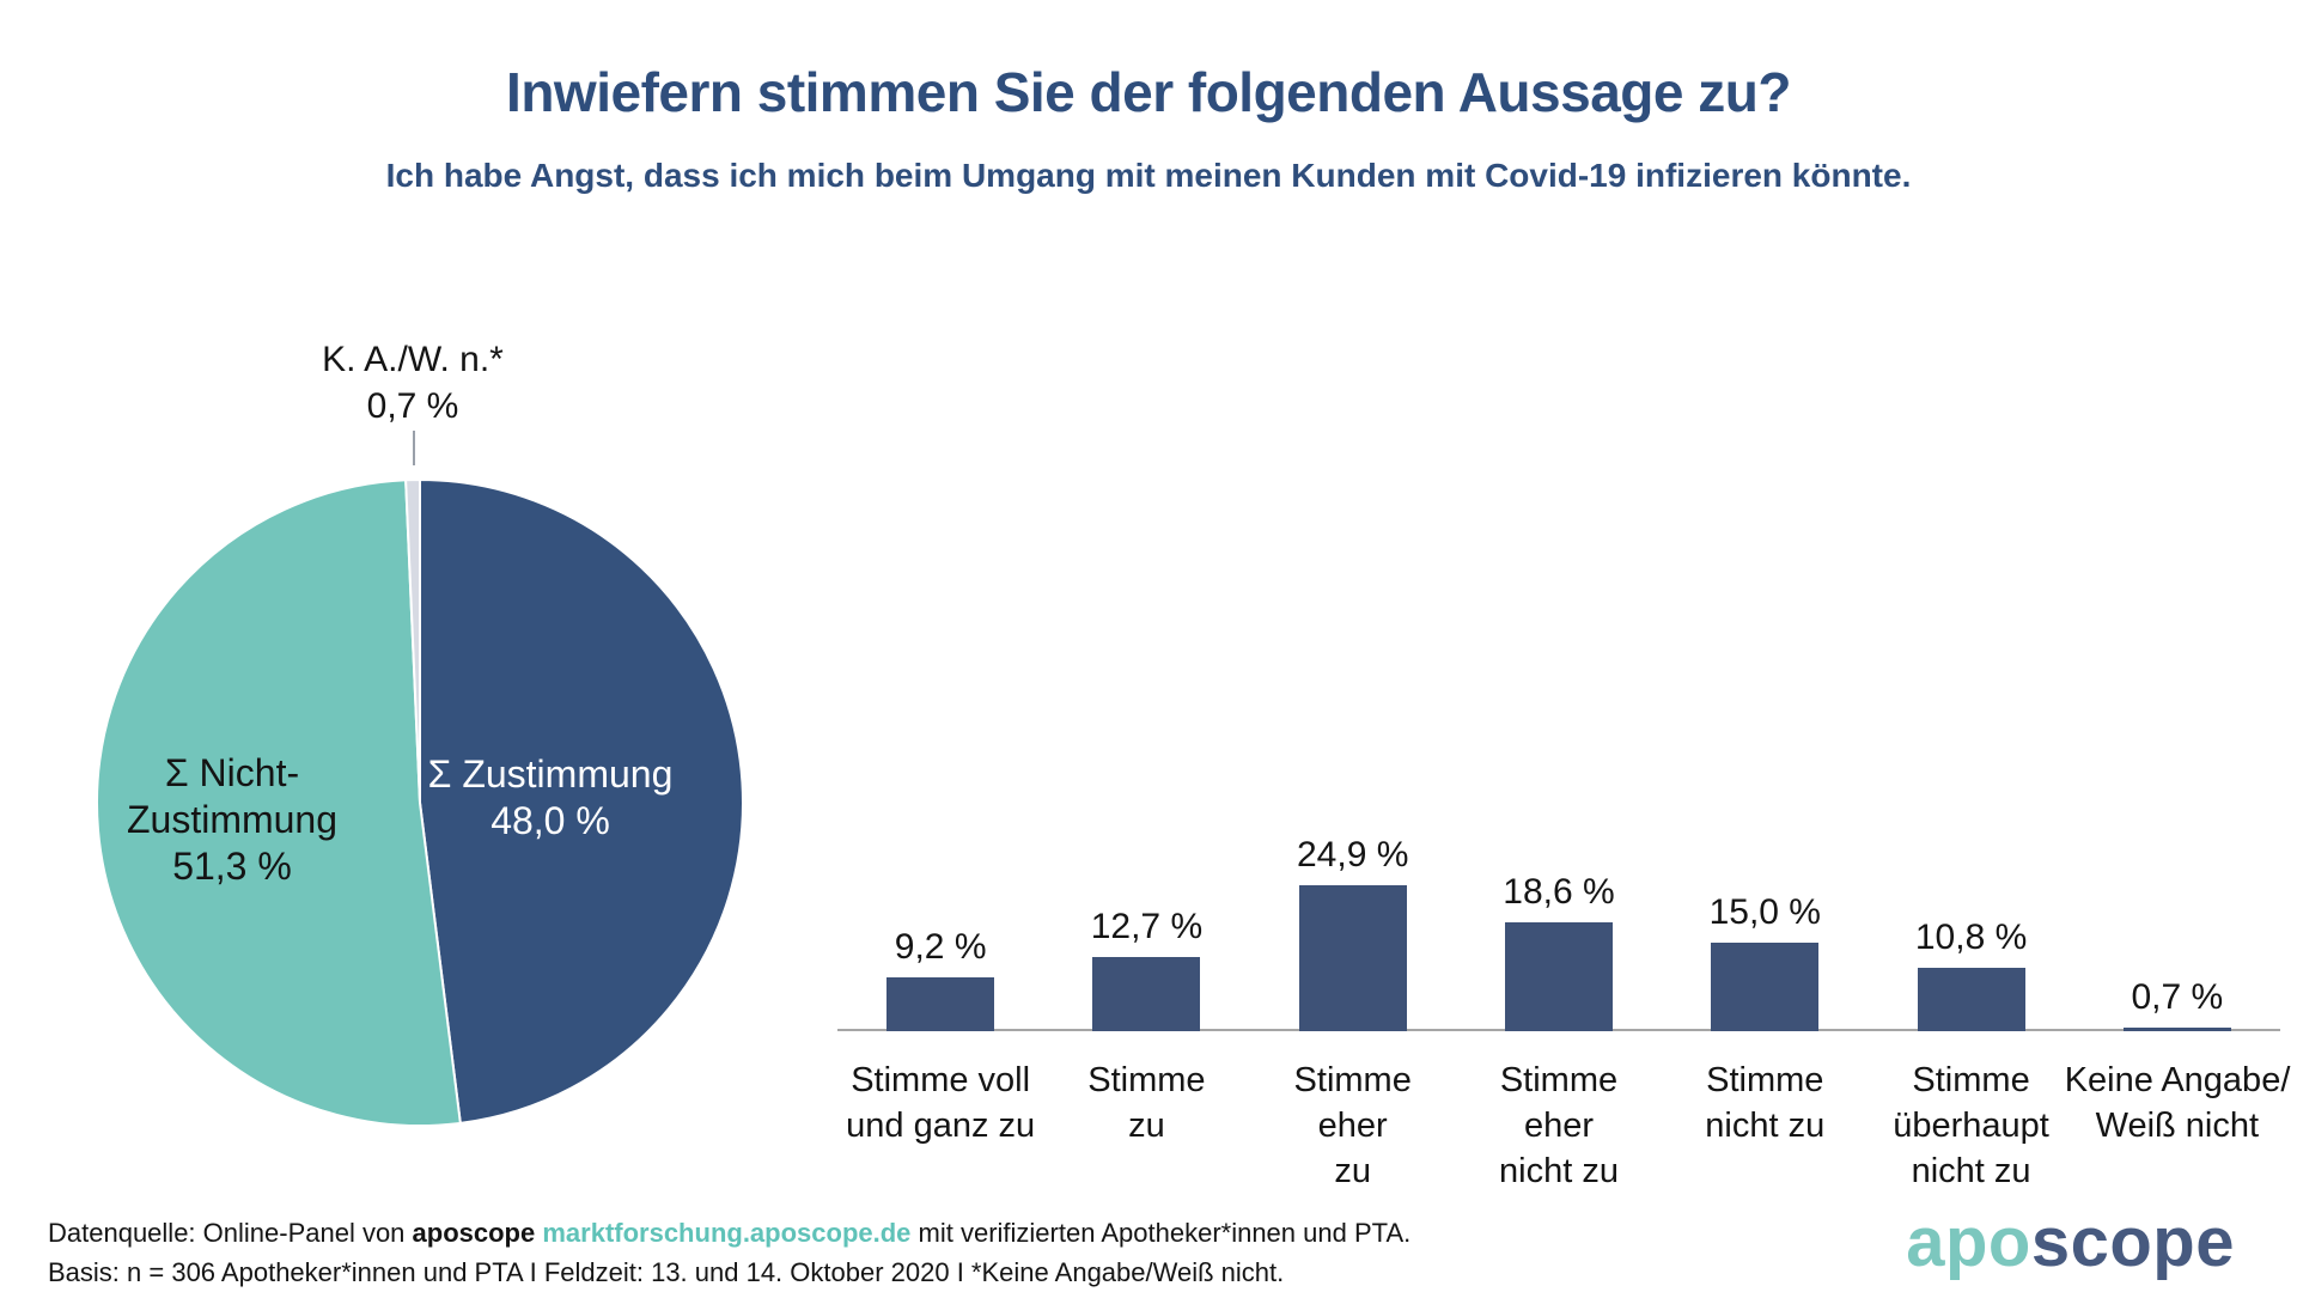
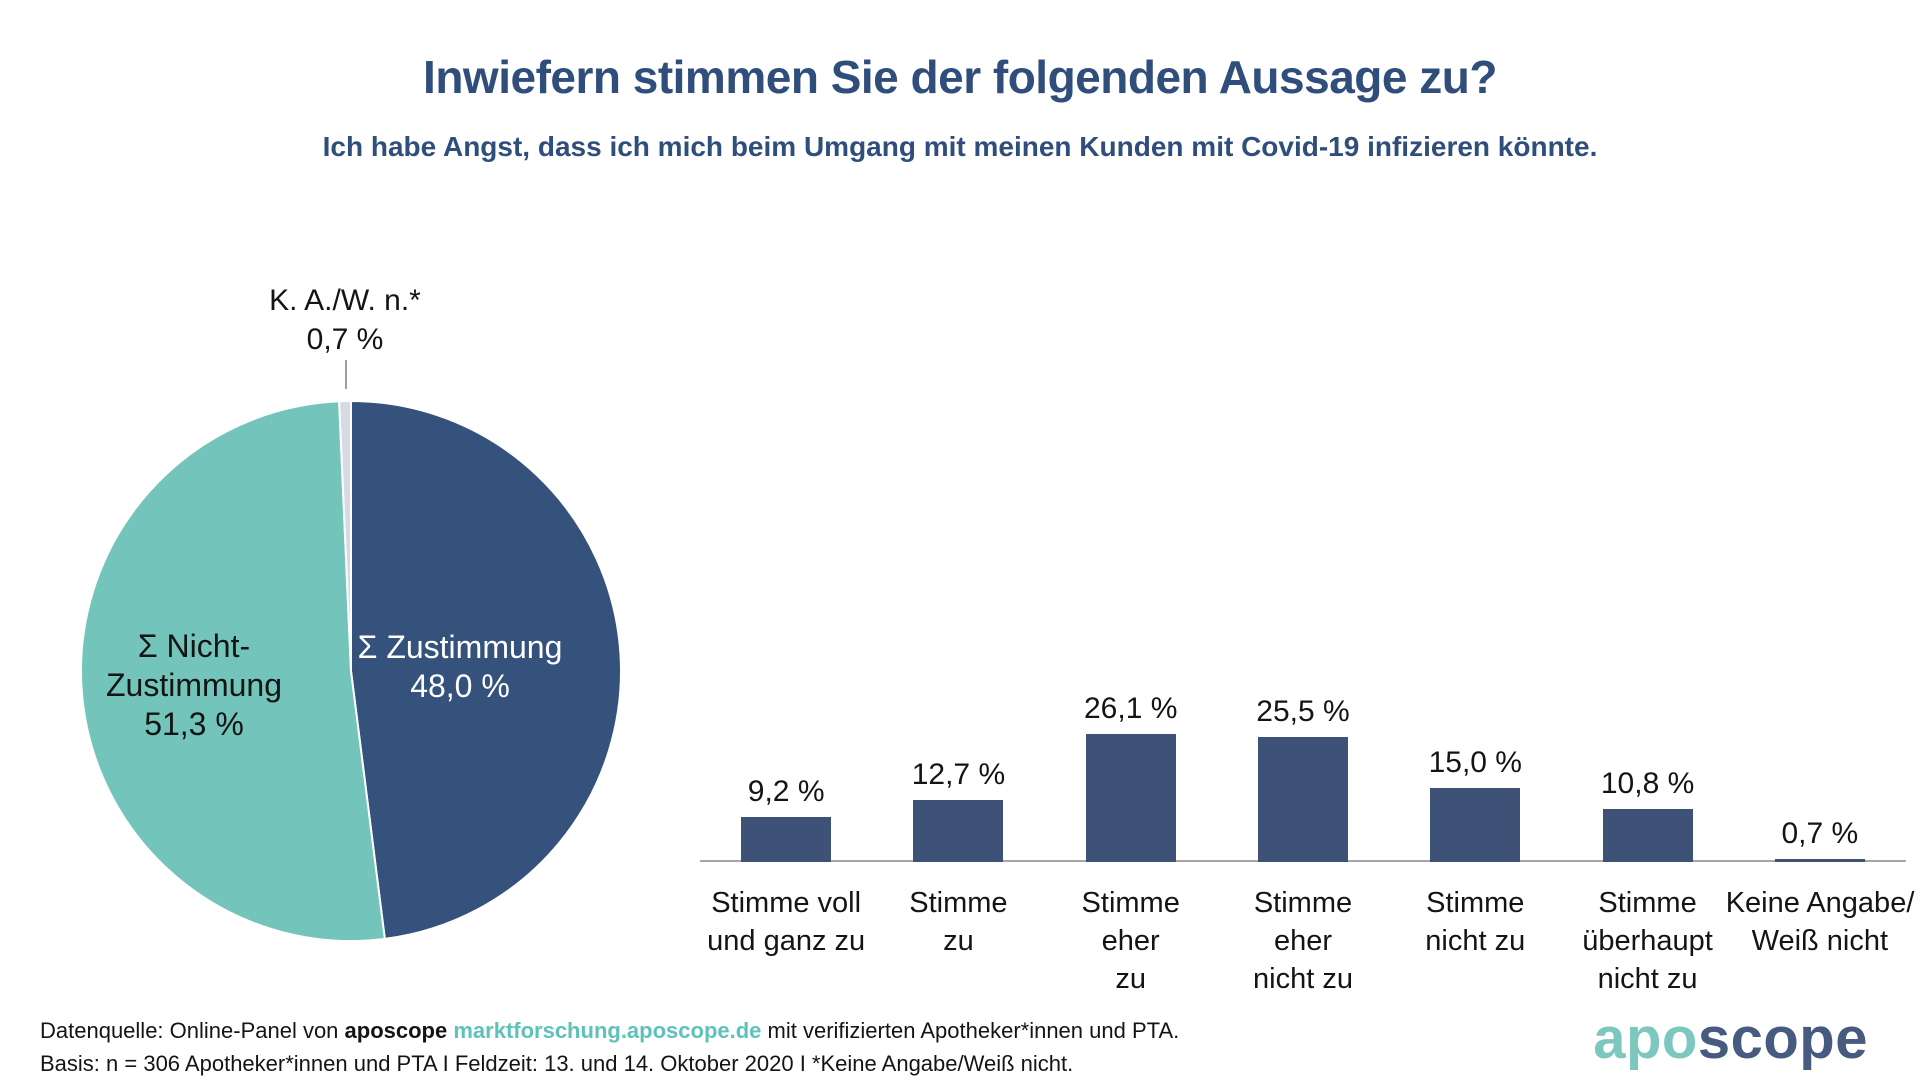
Stimme eher zu: 24,9 -> 26,1
Stimme eher nicht zu: 18,6 -> 25,5
